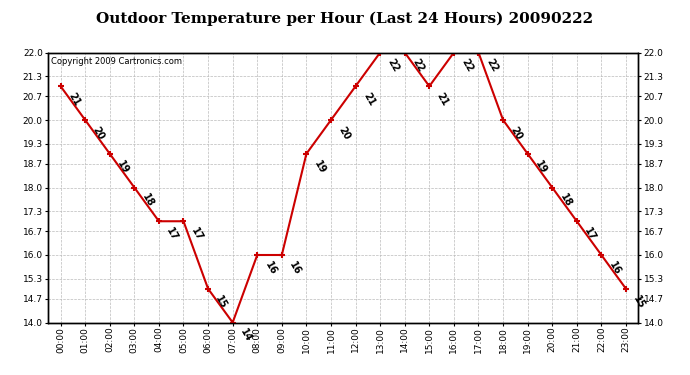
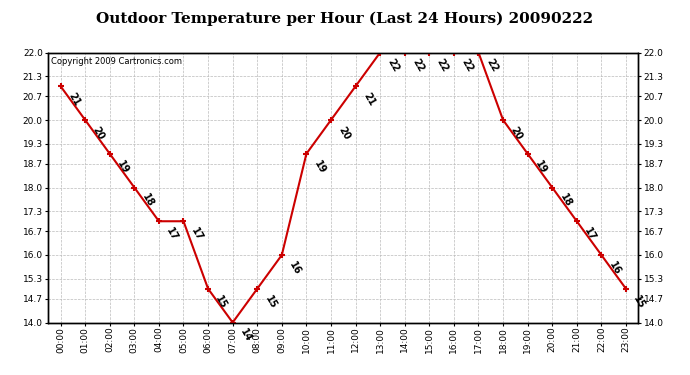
08:00: 16 -> 15
15:00: 21 -> 22
